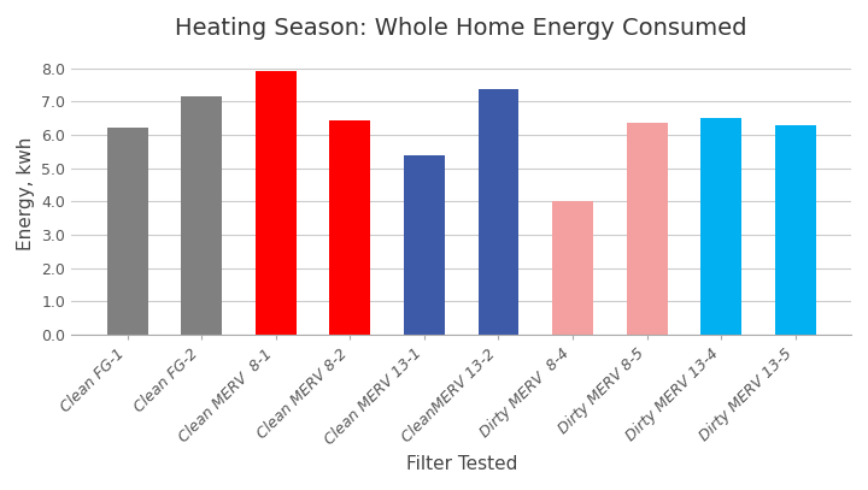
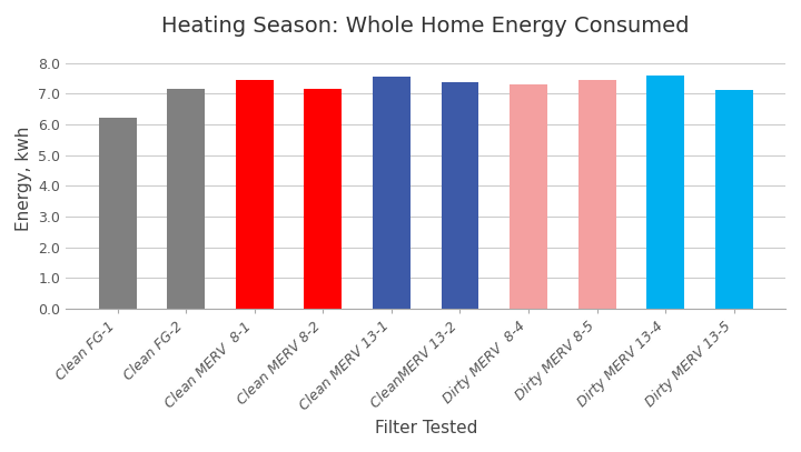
Clean MERV 8-1: 7.90 -> 7.45
Clean MERV 8-2: 6.45 -> 7.15
Clean MERV 13-1: 5.40 -> 7.55
Dirty MERV 8-4: 4.00 -> 7.30
Dirty MERV 8-5: 6.35 -> 7.45
Dirty MERV 13-4: 6.50 -> 7.60
Dirty MERV 13-5: 6.30 -> 7.12
